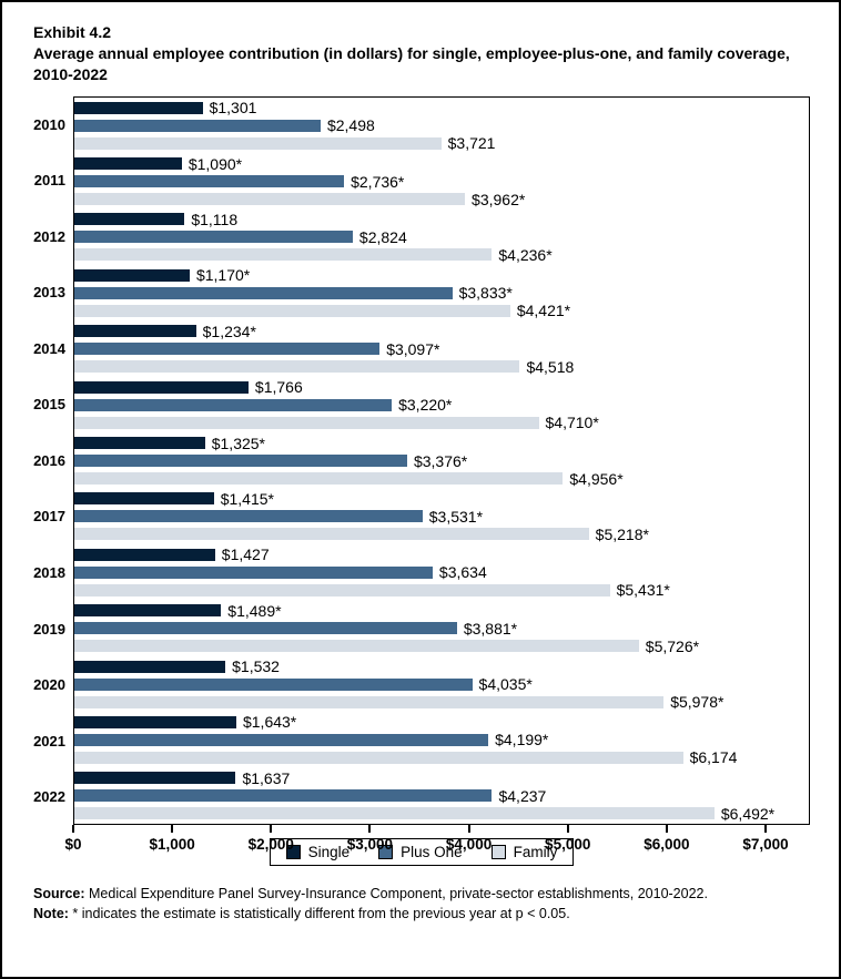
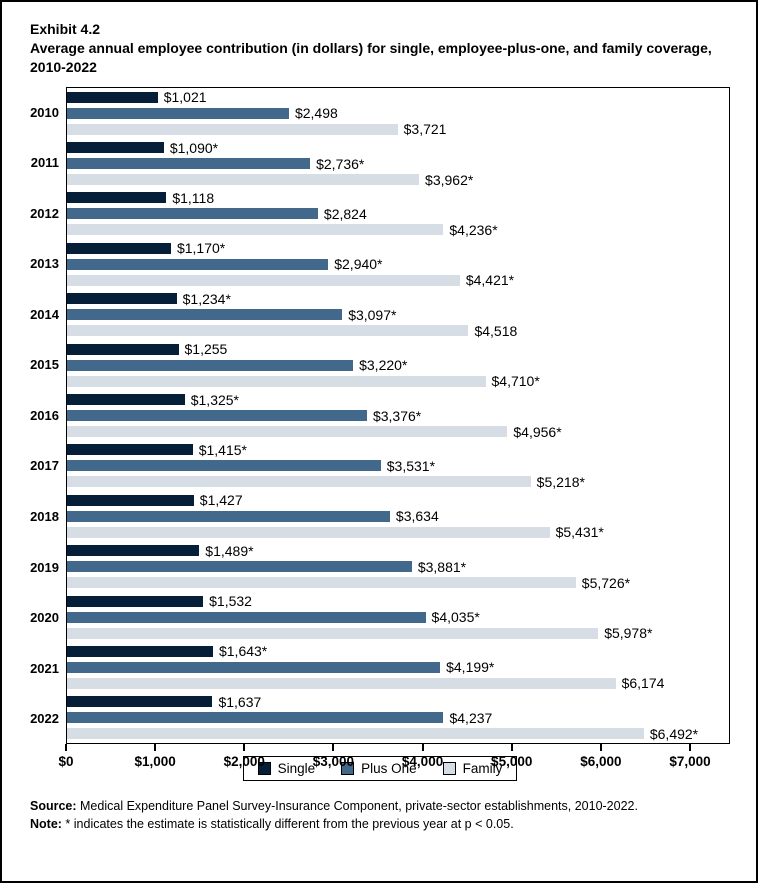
Single/2010: $1,301 -> $1,021
Plus One/2013: 3,833 -> 2,940
Single/2015: $1,766 -> $1,255
